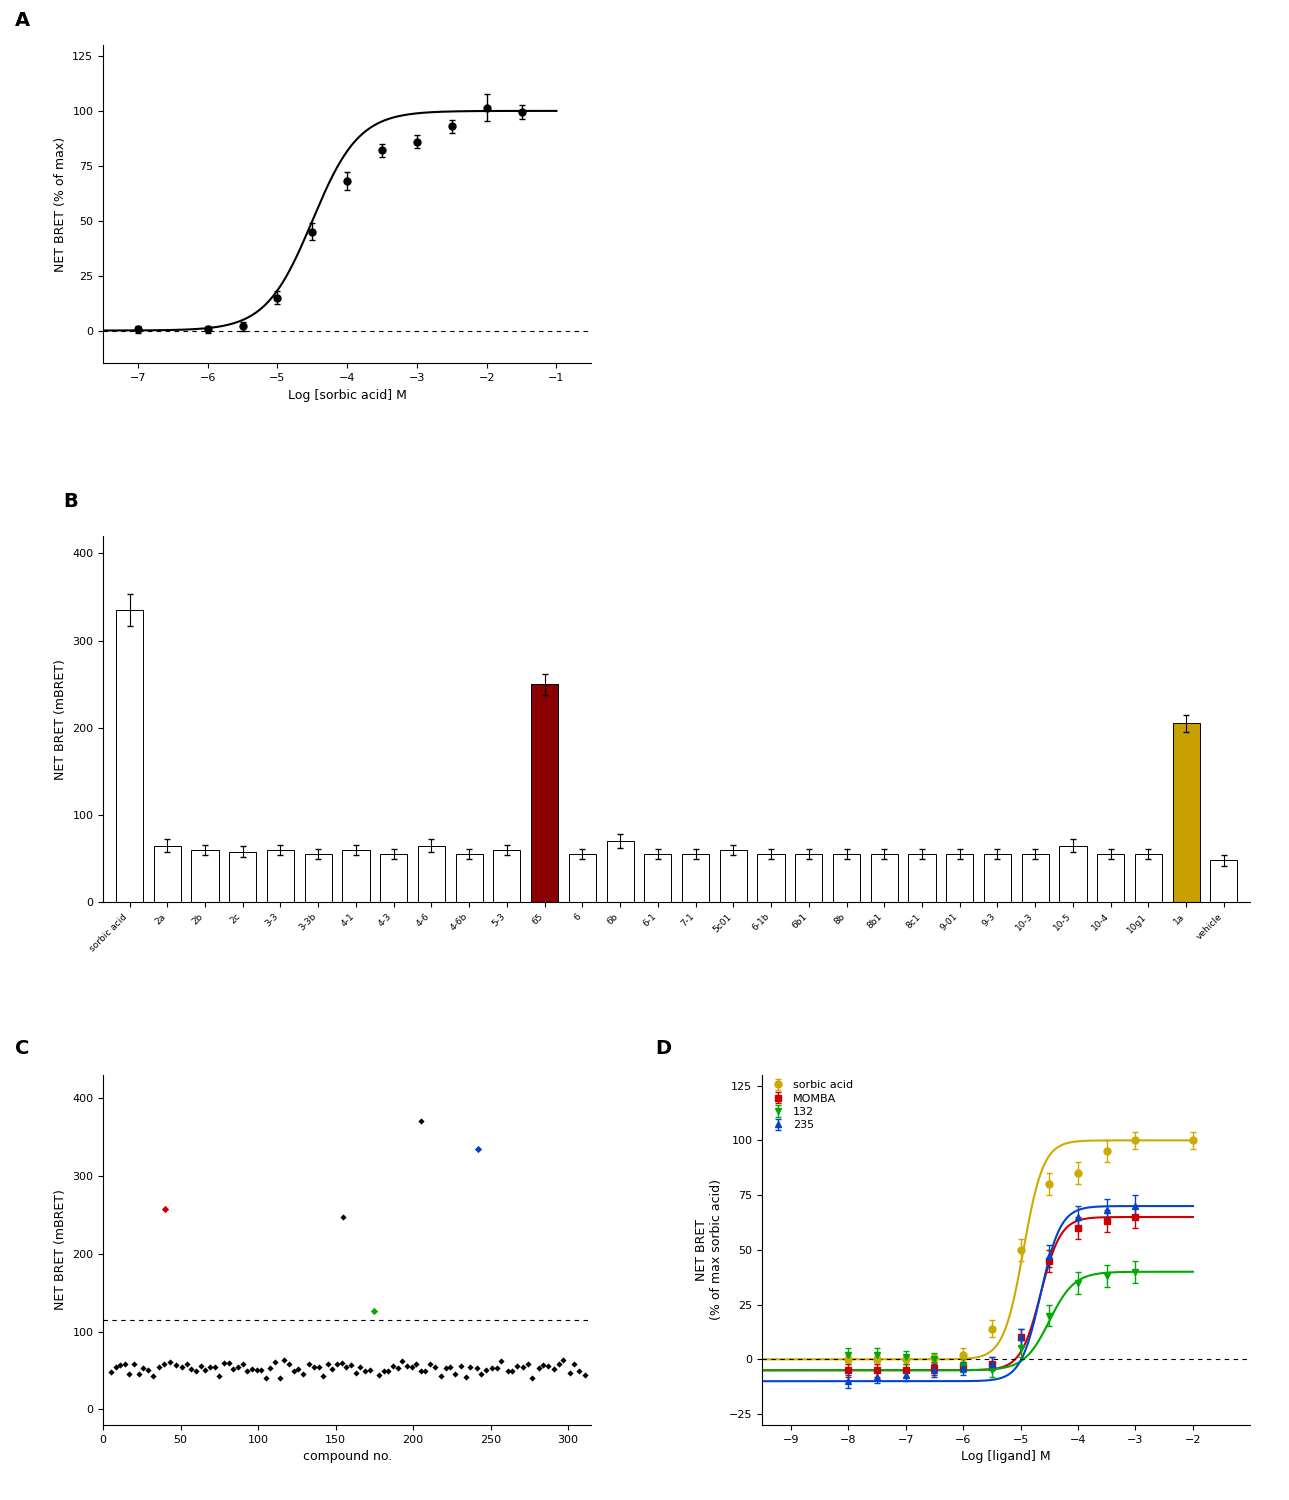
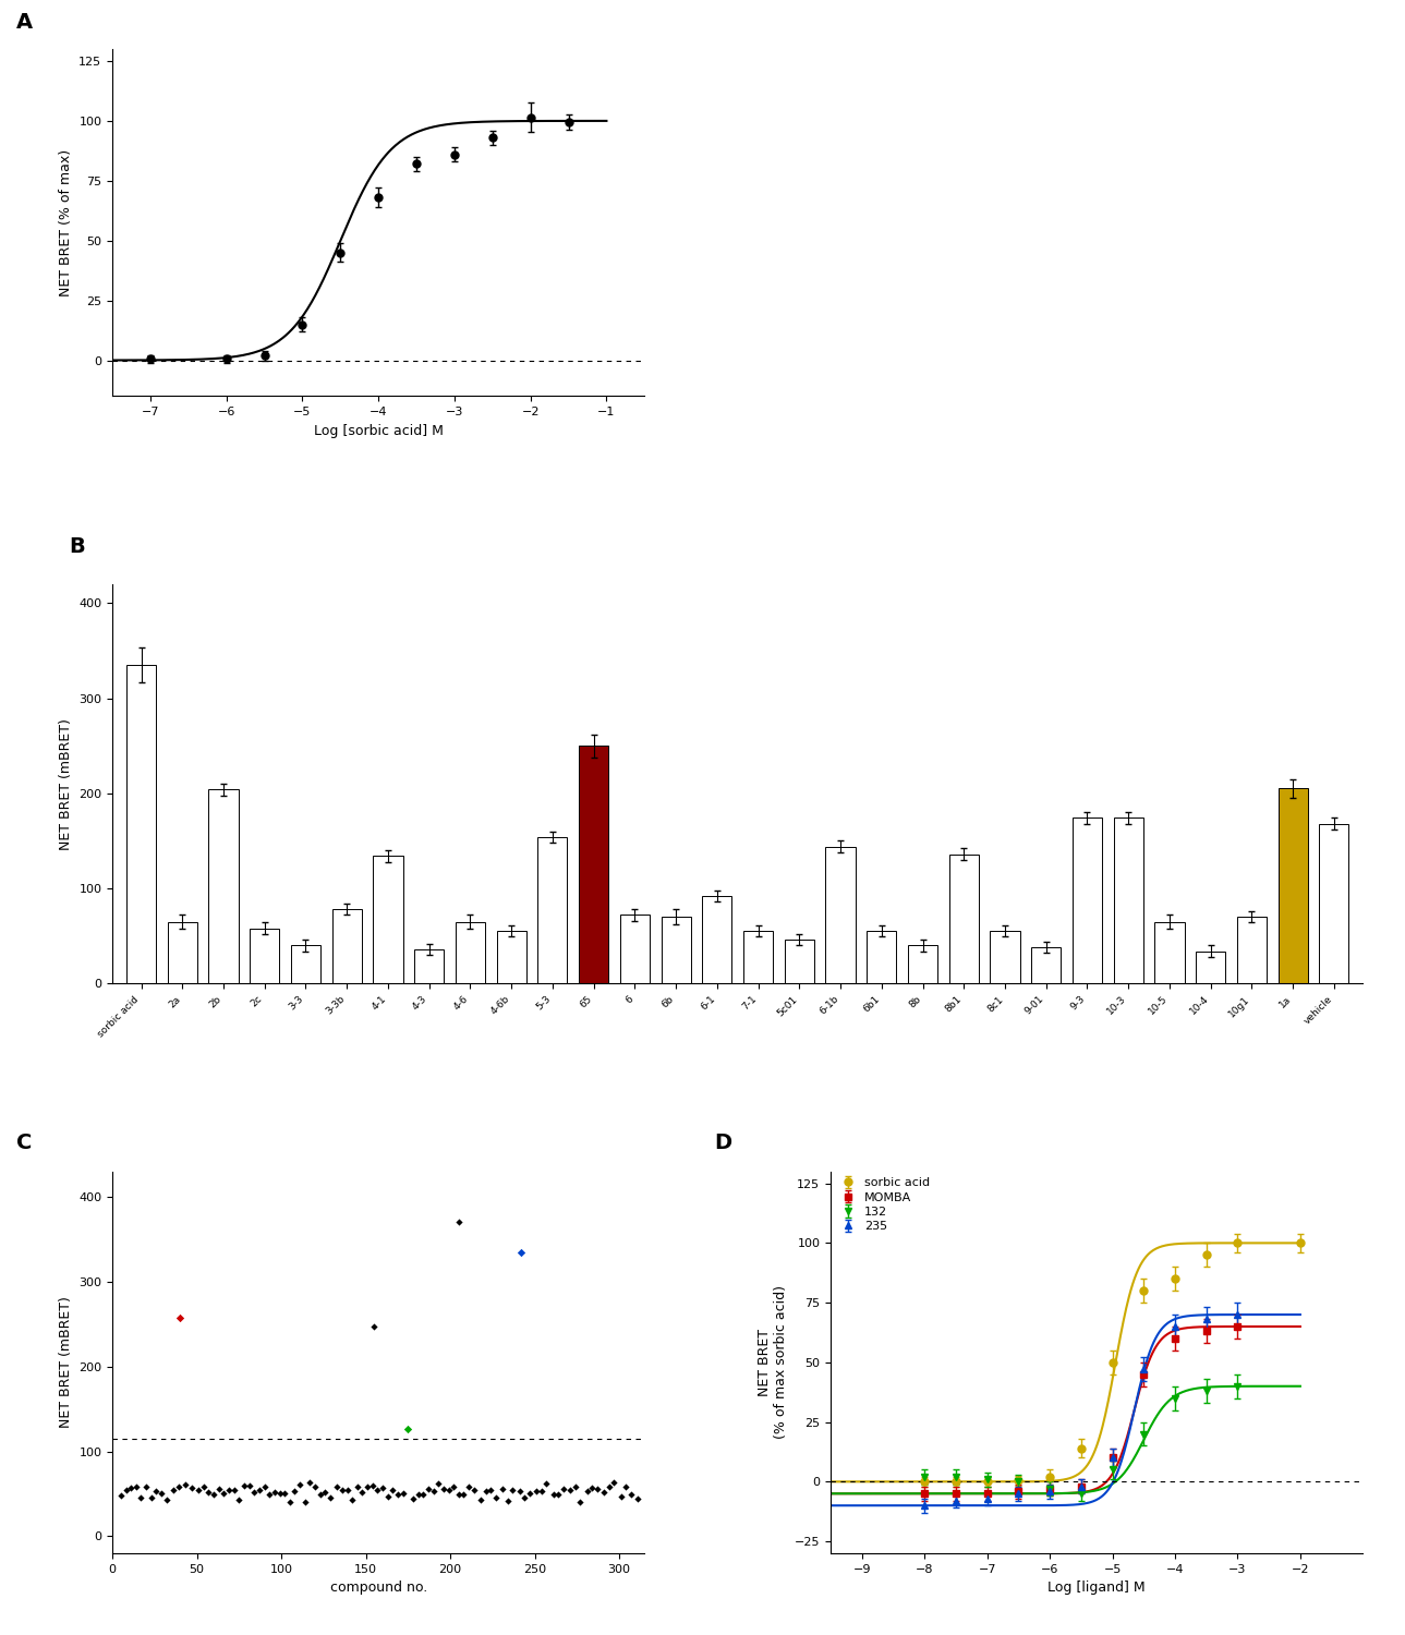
2b: 60 -> 204
3-3: 60 -> 40
3-3b: 55 -> 78
4-1: 60 -> 134
4-3: 55 -> 36
5-3: 60 -> 154
6: 55 -> 72
6-1: 55 -> 92
5c01: 60 -> 46
6-1b: 55 -> 144
8b: 55 -> 40
8b1: 55 -> 136
9-01: 55 -> 38
9-3: 55 -> 174
10-3: 55 -> 174
10-4: 55 -> 34
10g1: 55 -> 70
vehicle: 48 -> 168
